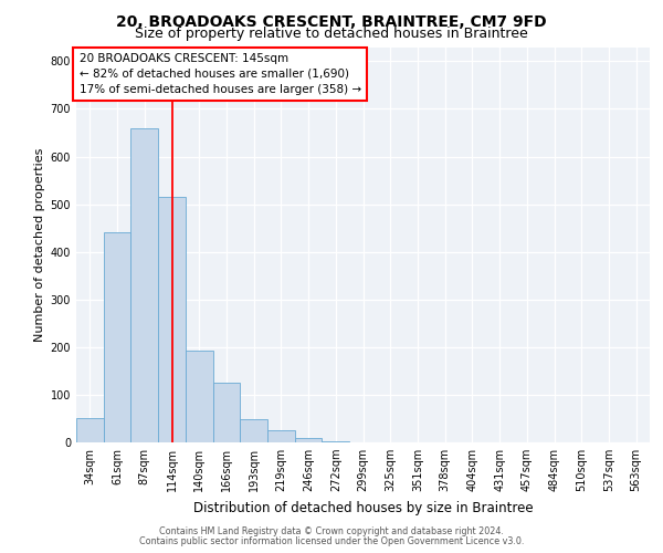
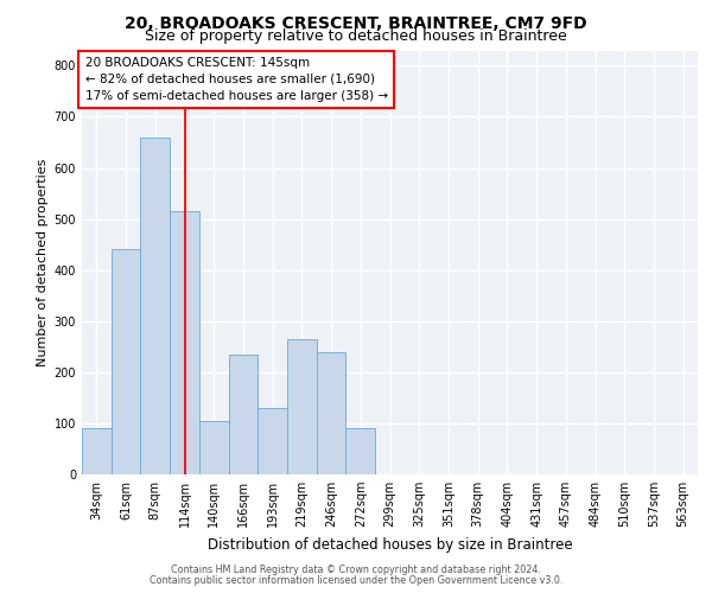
34sqm: 50 -> 90
140sqm: 193 -> 105
166sqm: 125 -> 235
193sqm: 48 -> 130
219sqm: 25 -> 265
246sqm: 10 -> 240
272sqm: 2 -> 90
